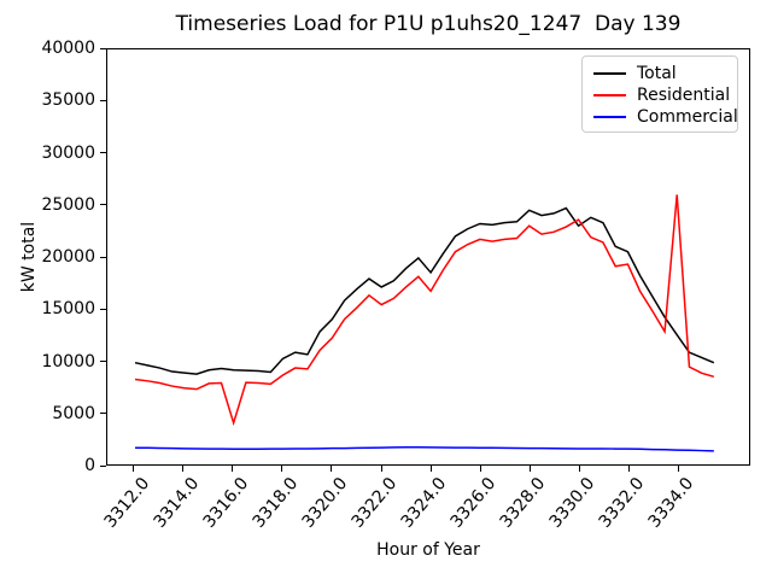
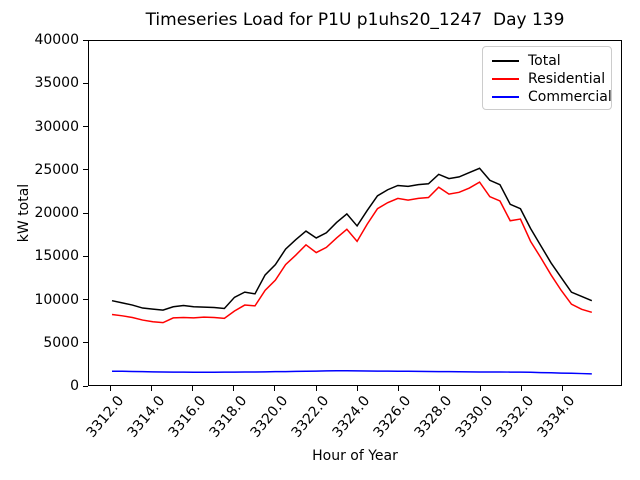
Residential/3316.0: 4000 -> 8000
Total/3330.0: 23000 -> 25000
Residential/3334.0: 26000 -> 11000
